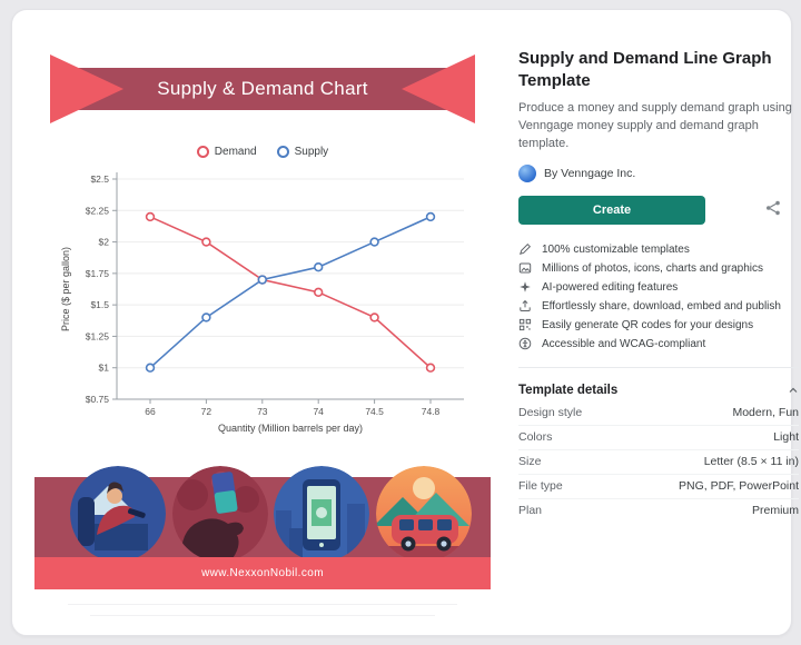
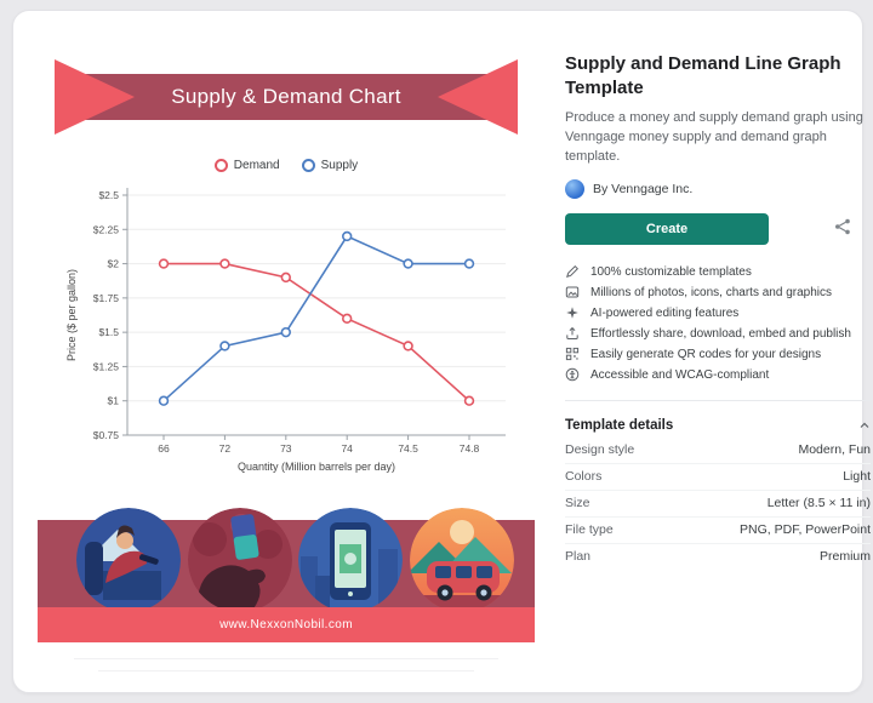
Demand/66: $2.2 -> $2.0
Demand/73: $1.7 -> $1.9
Supply/73: $1.7 -> $1.5
Supply/74: $1.8 -> $2.2
Supply/74.8: $2.2 -> $2.0
